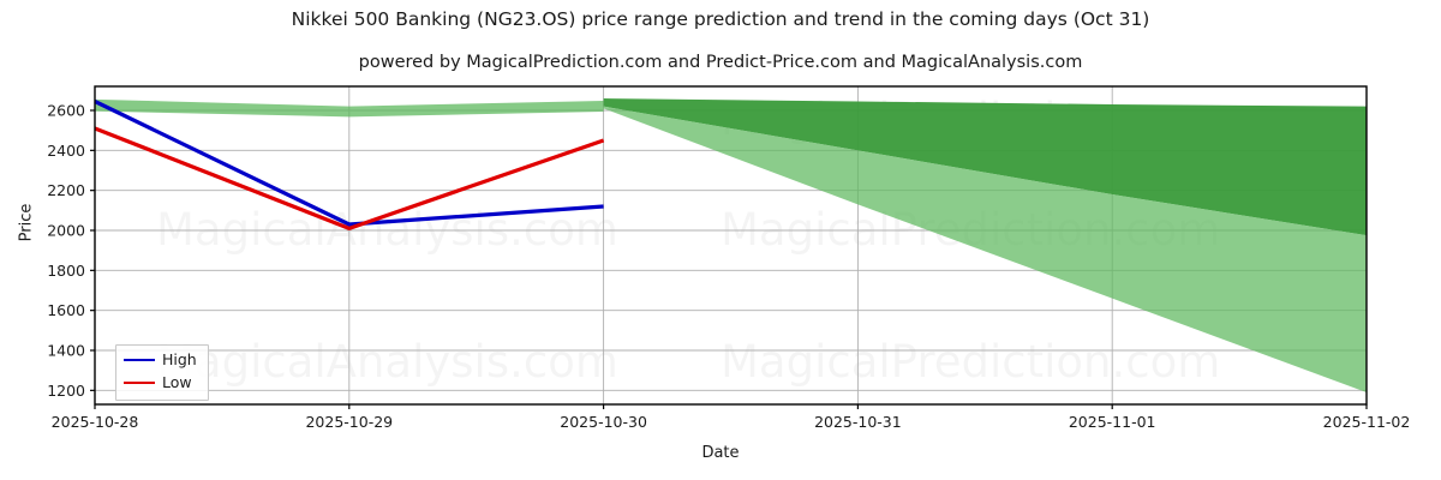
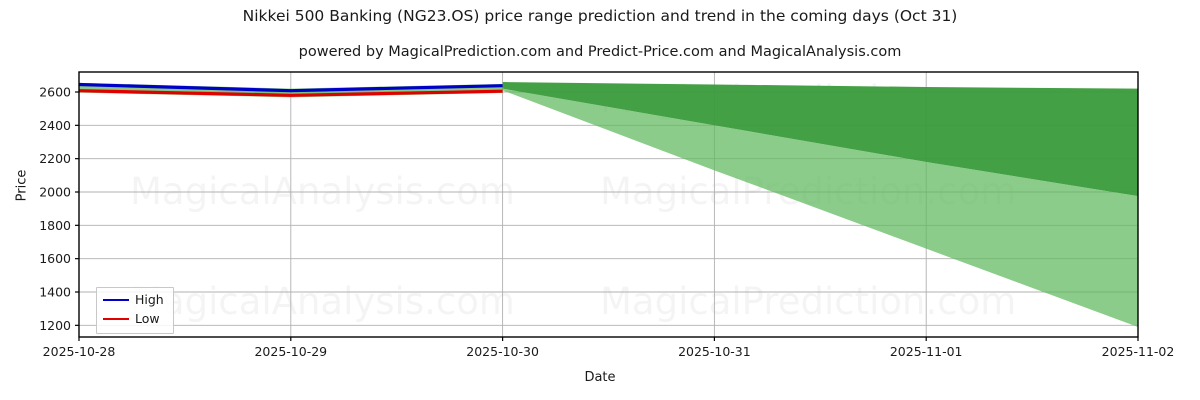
Low/2025-10-28: 2510 -> 2610
High/2025-10-29: 2030 -> 2610
Low/2025-10-29: 2010 -> 2580
High/2025-10-30: 2120 -> 2640
Low/2025-10-30: 2450 -> 2600
